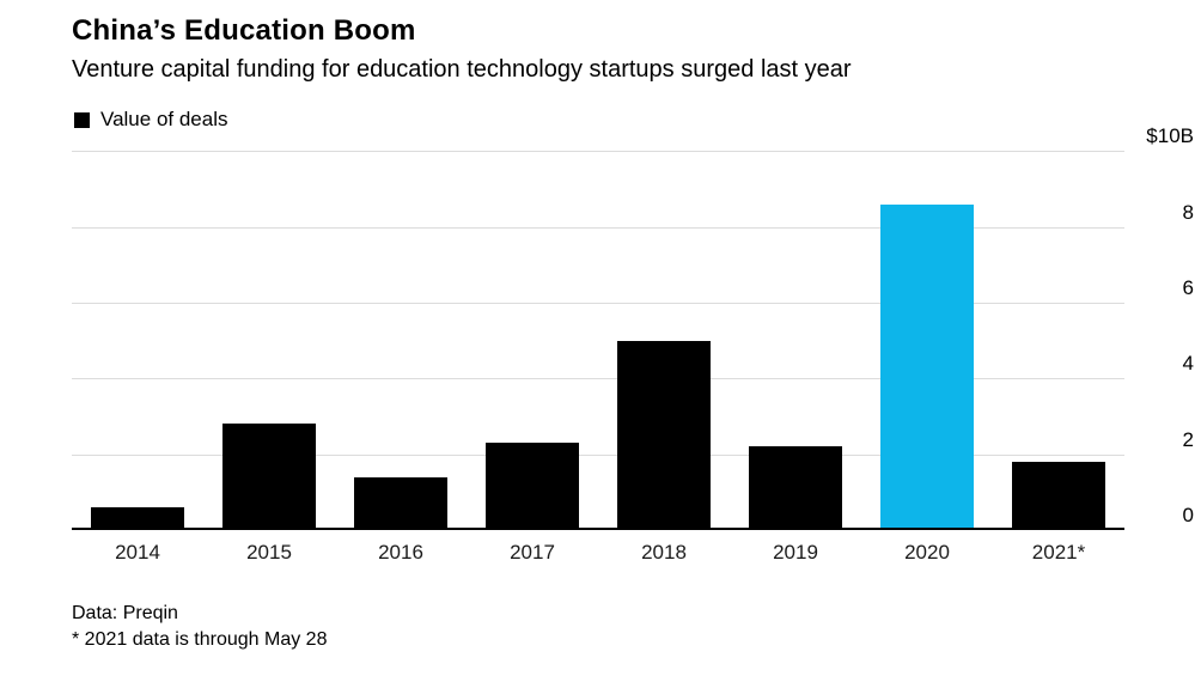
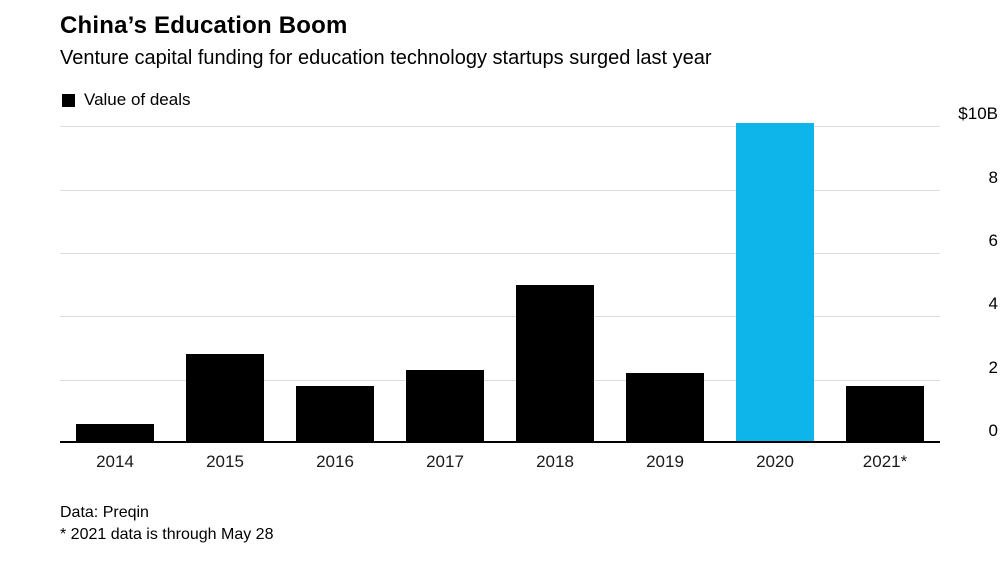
2016: $1.4B -> $1.8B
2020: $8.6B -> $10.1B
